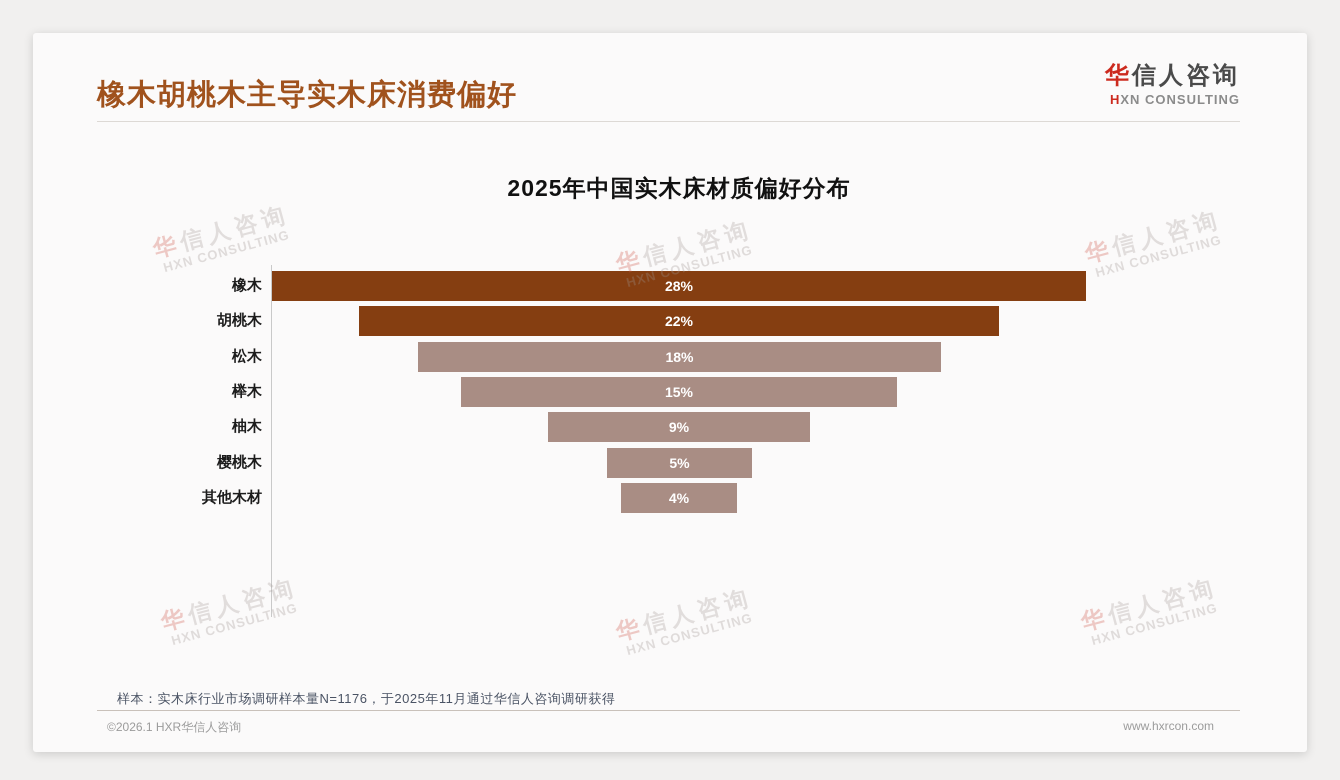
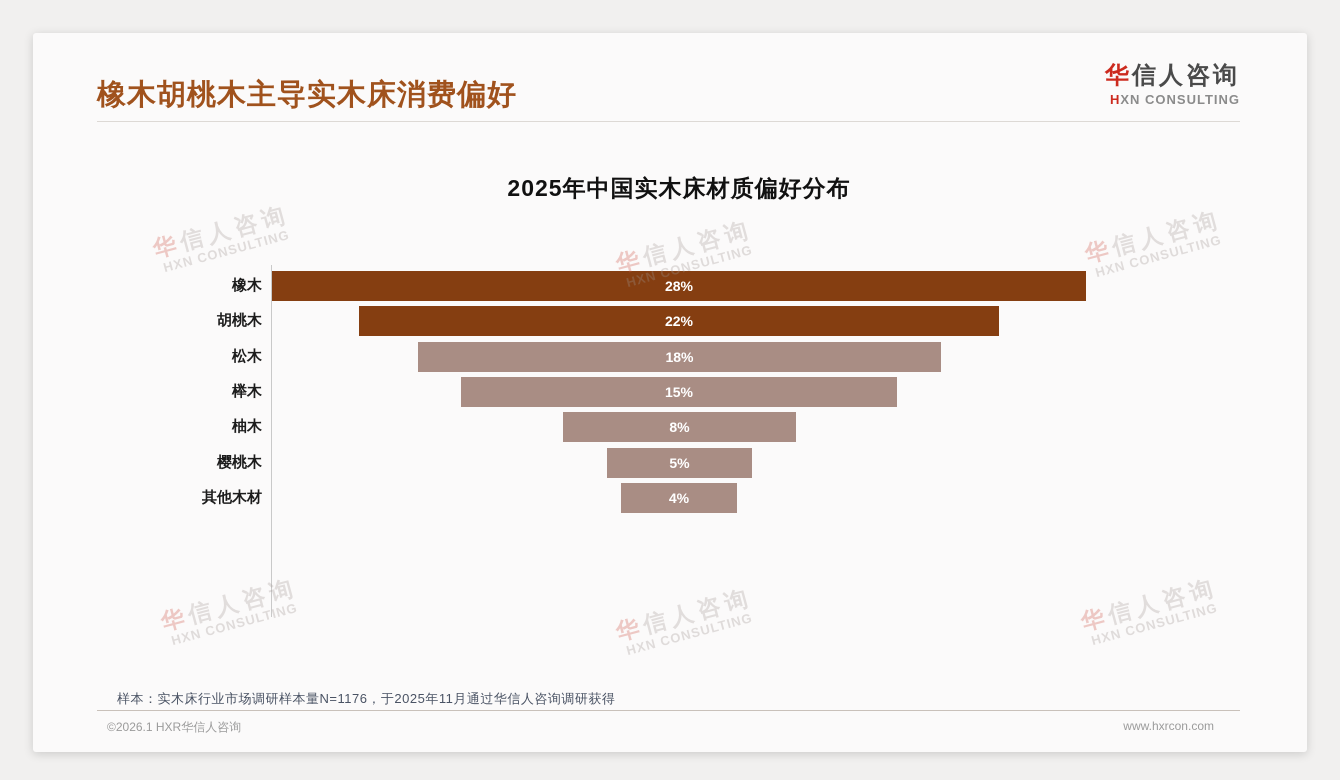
柚木: 9% -> 8%
